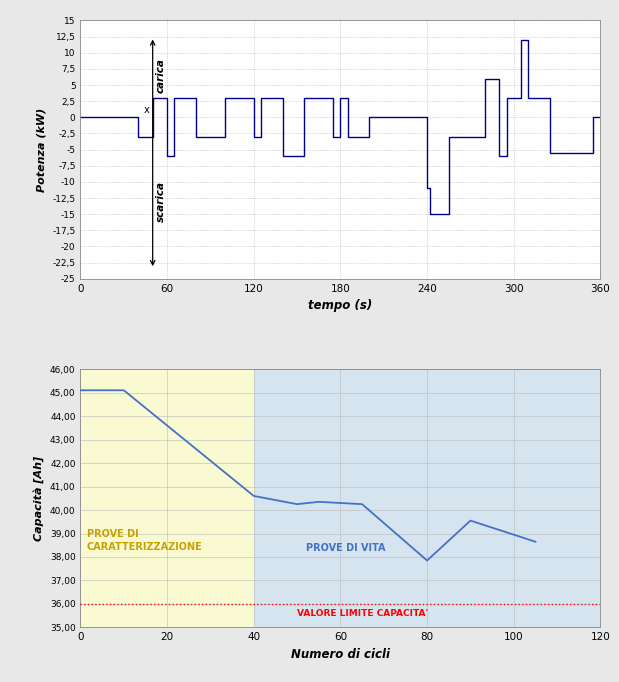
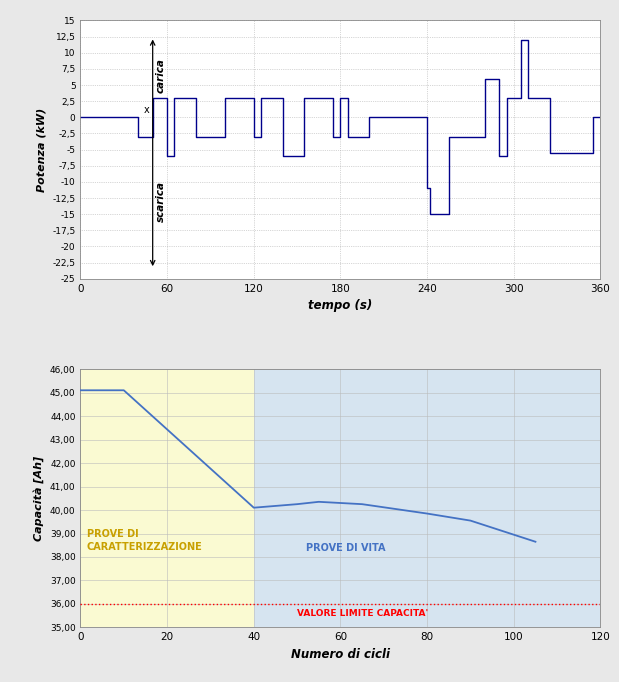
40: 40,60 -> 40,10
80: 37,85 -> 39,85
